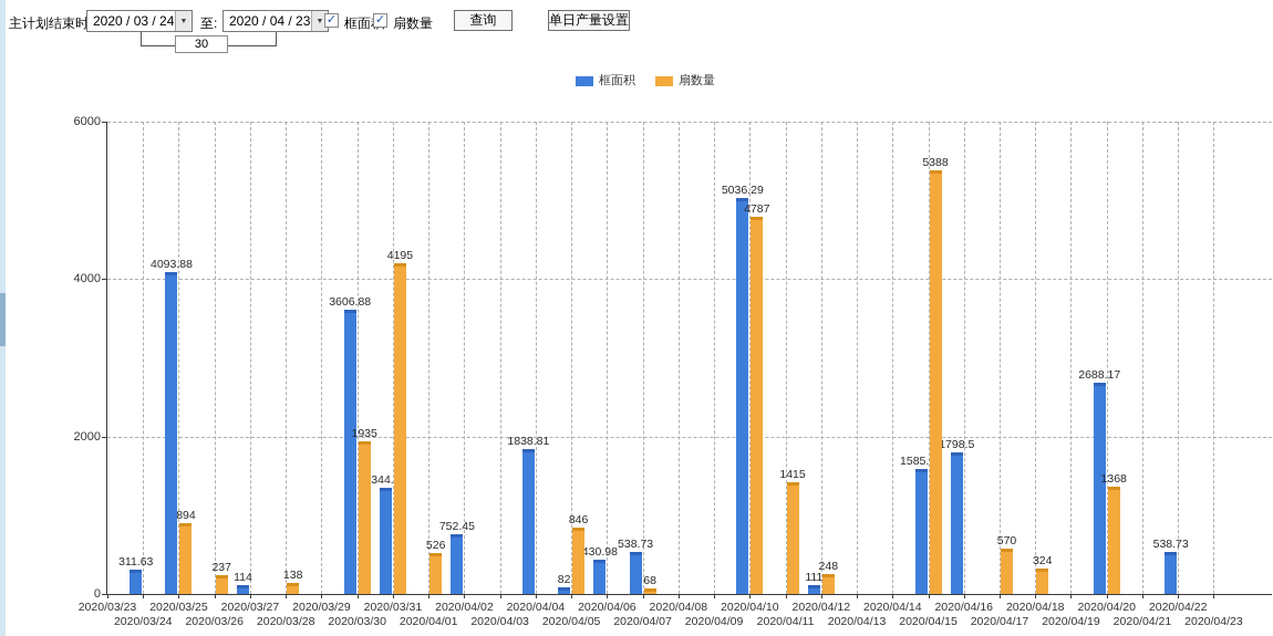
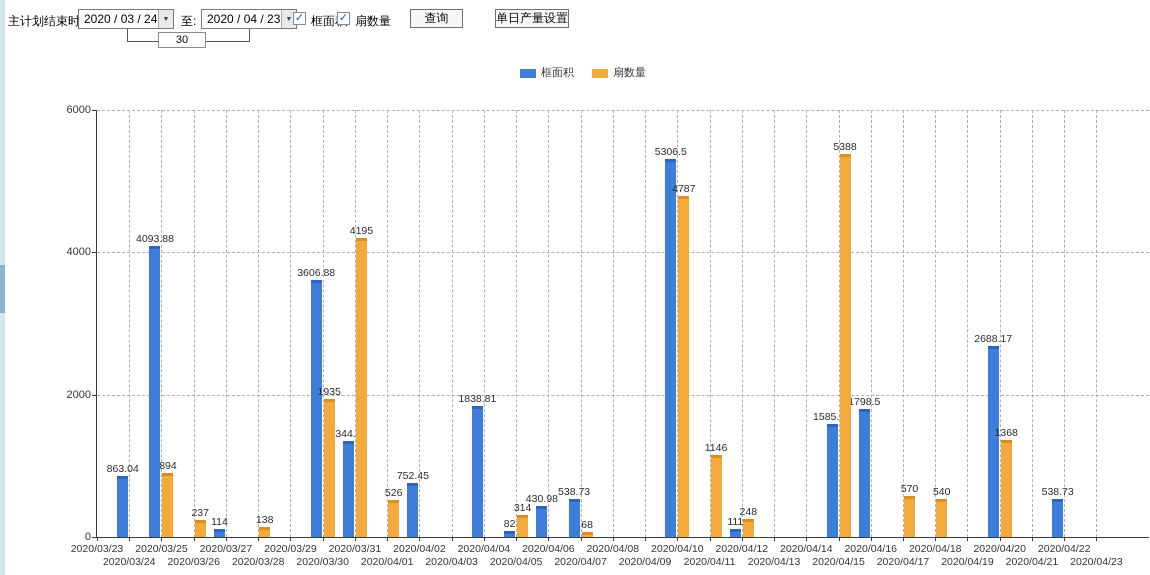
框面积/2020/03/24: 311.63 -> 863.04
扇数量/2020/04/05: 846 -> 314
框面积/2020/04/10: 5036.29 -> 5306.5
扇数量/2020/04/11: 1415 -> 1146
扇数量/2020/04/18: 324 -> 540
